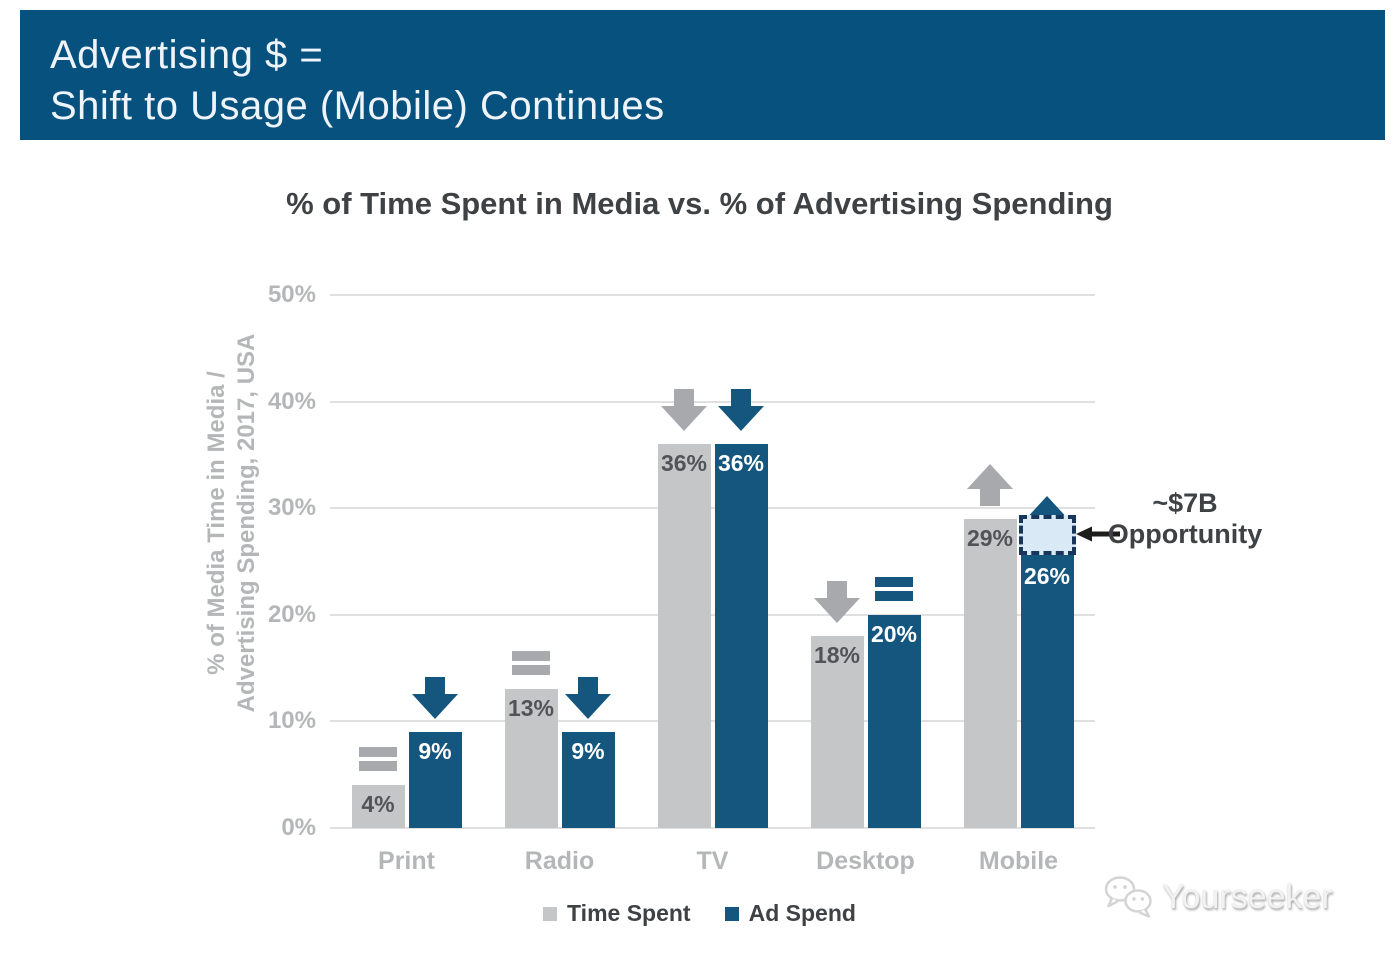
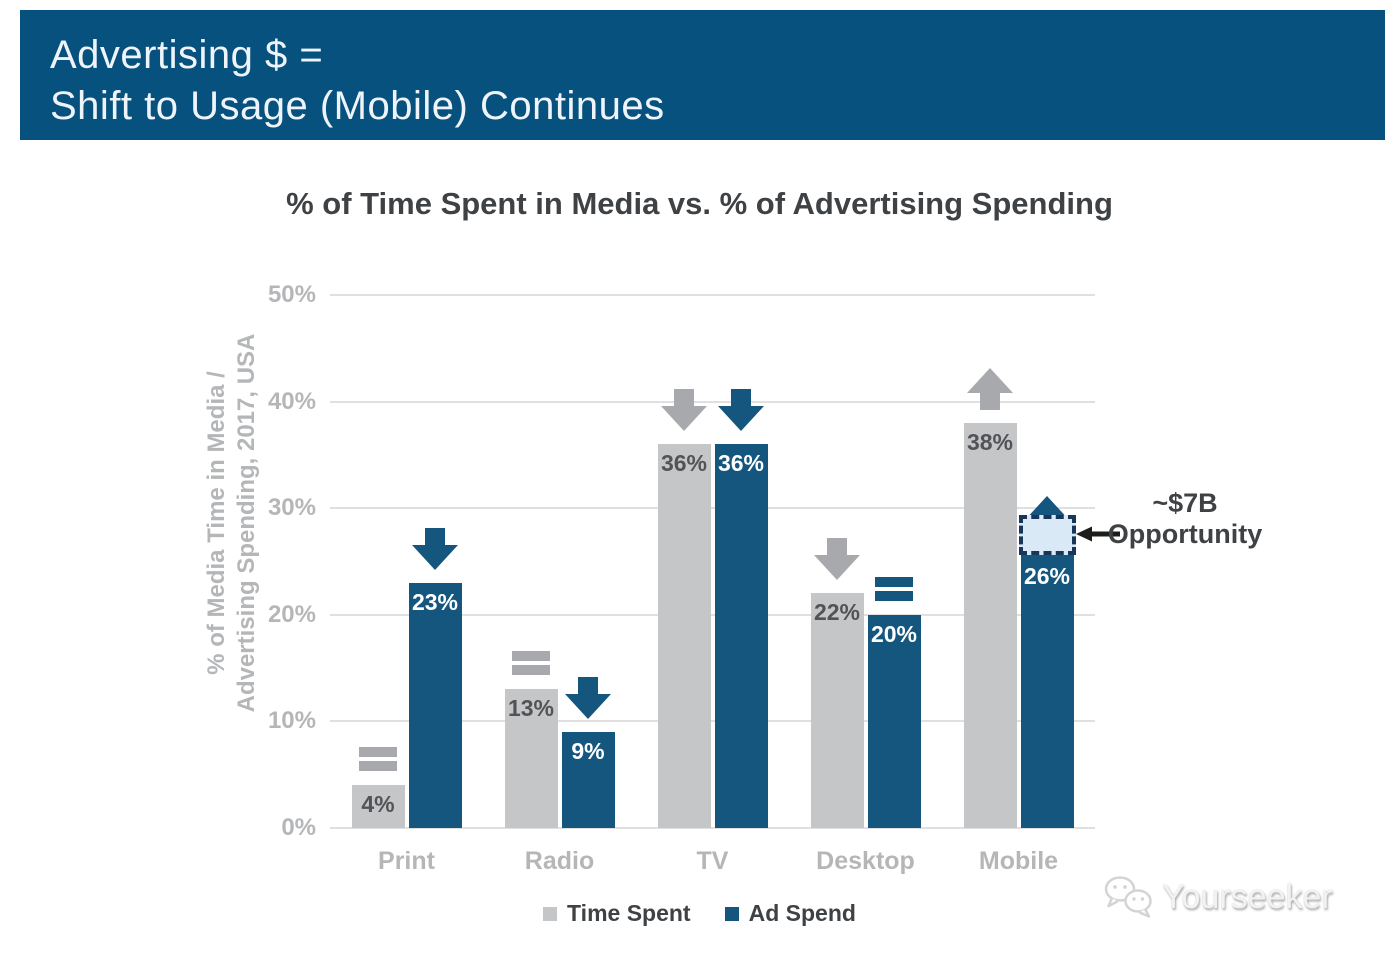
Ad Spend/Print: 9% -> 23%
Time Spent/Desktop: 18% -> 22%
Time Spent/Mobile: 29% -> 38%
